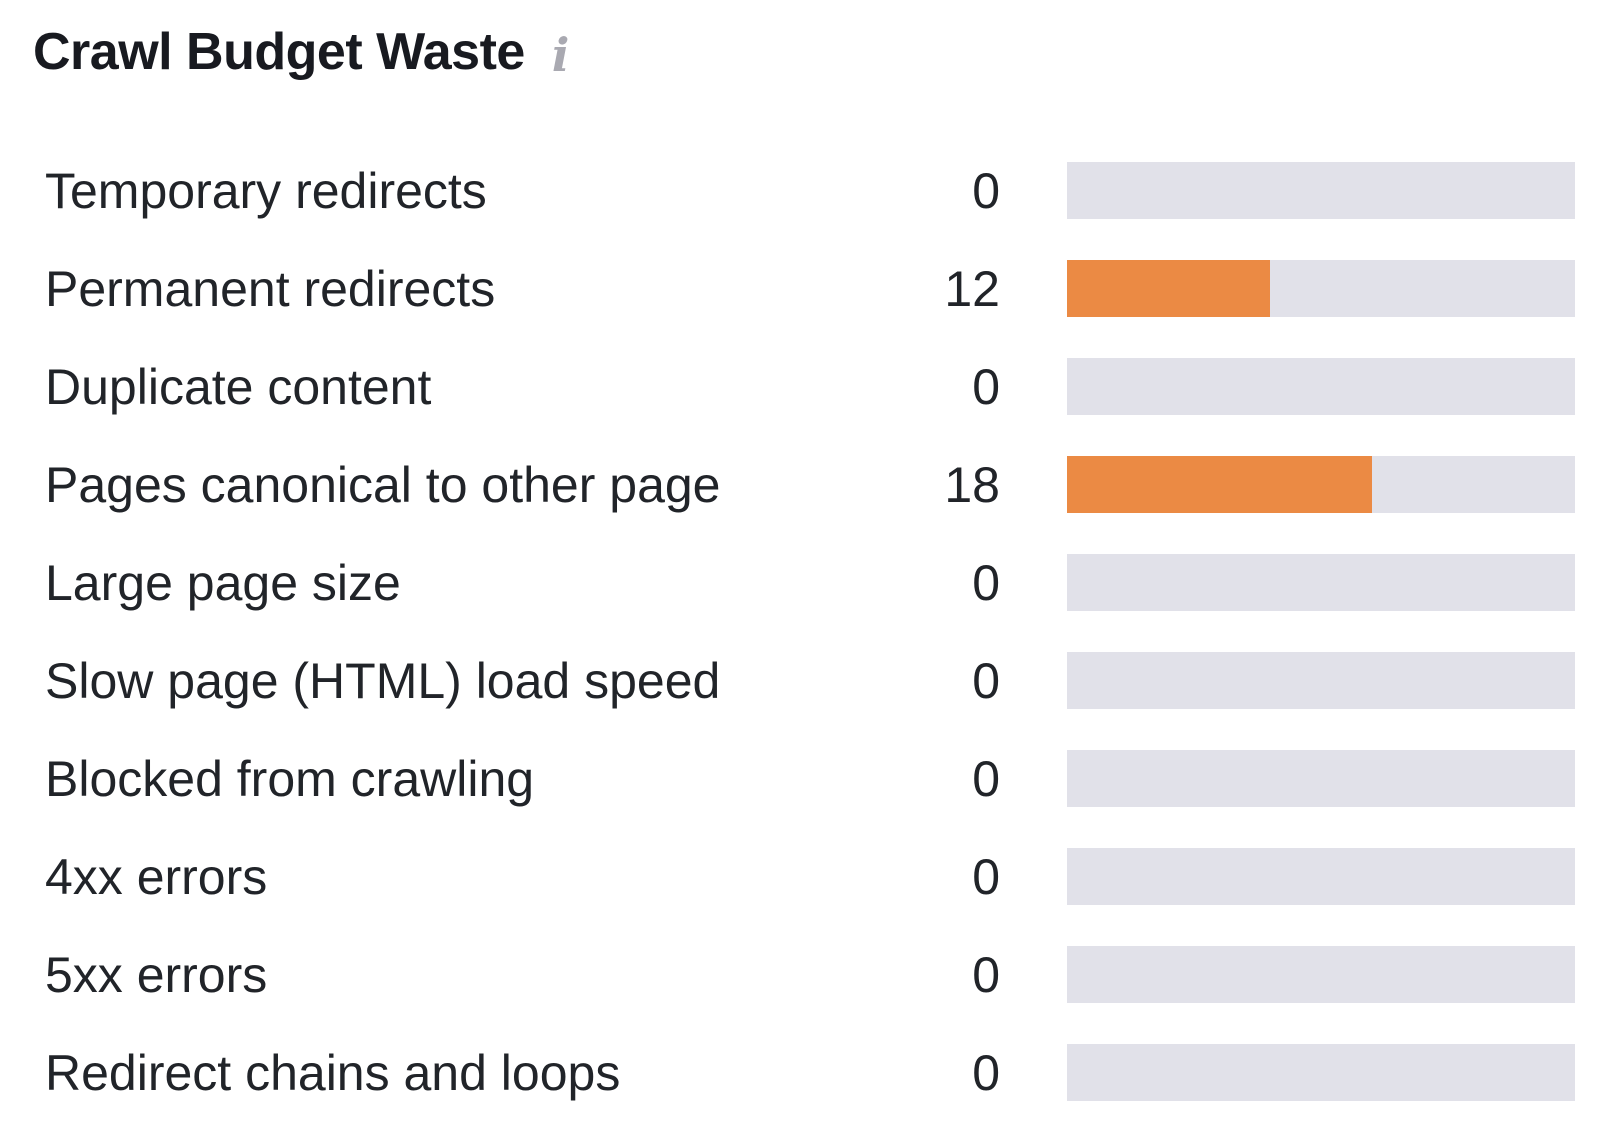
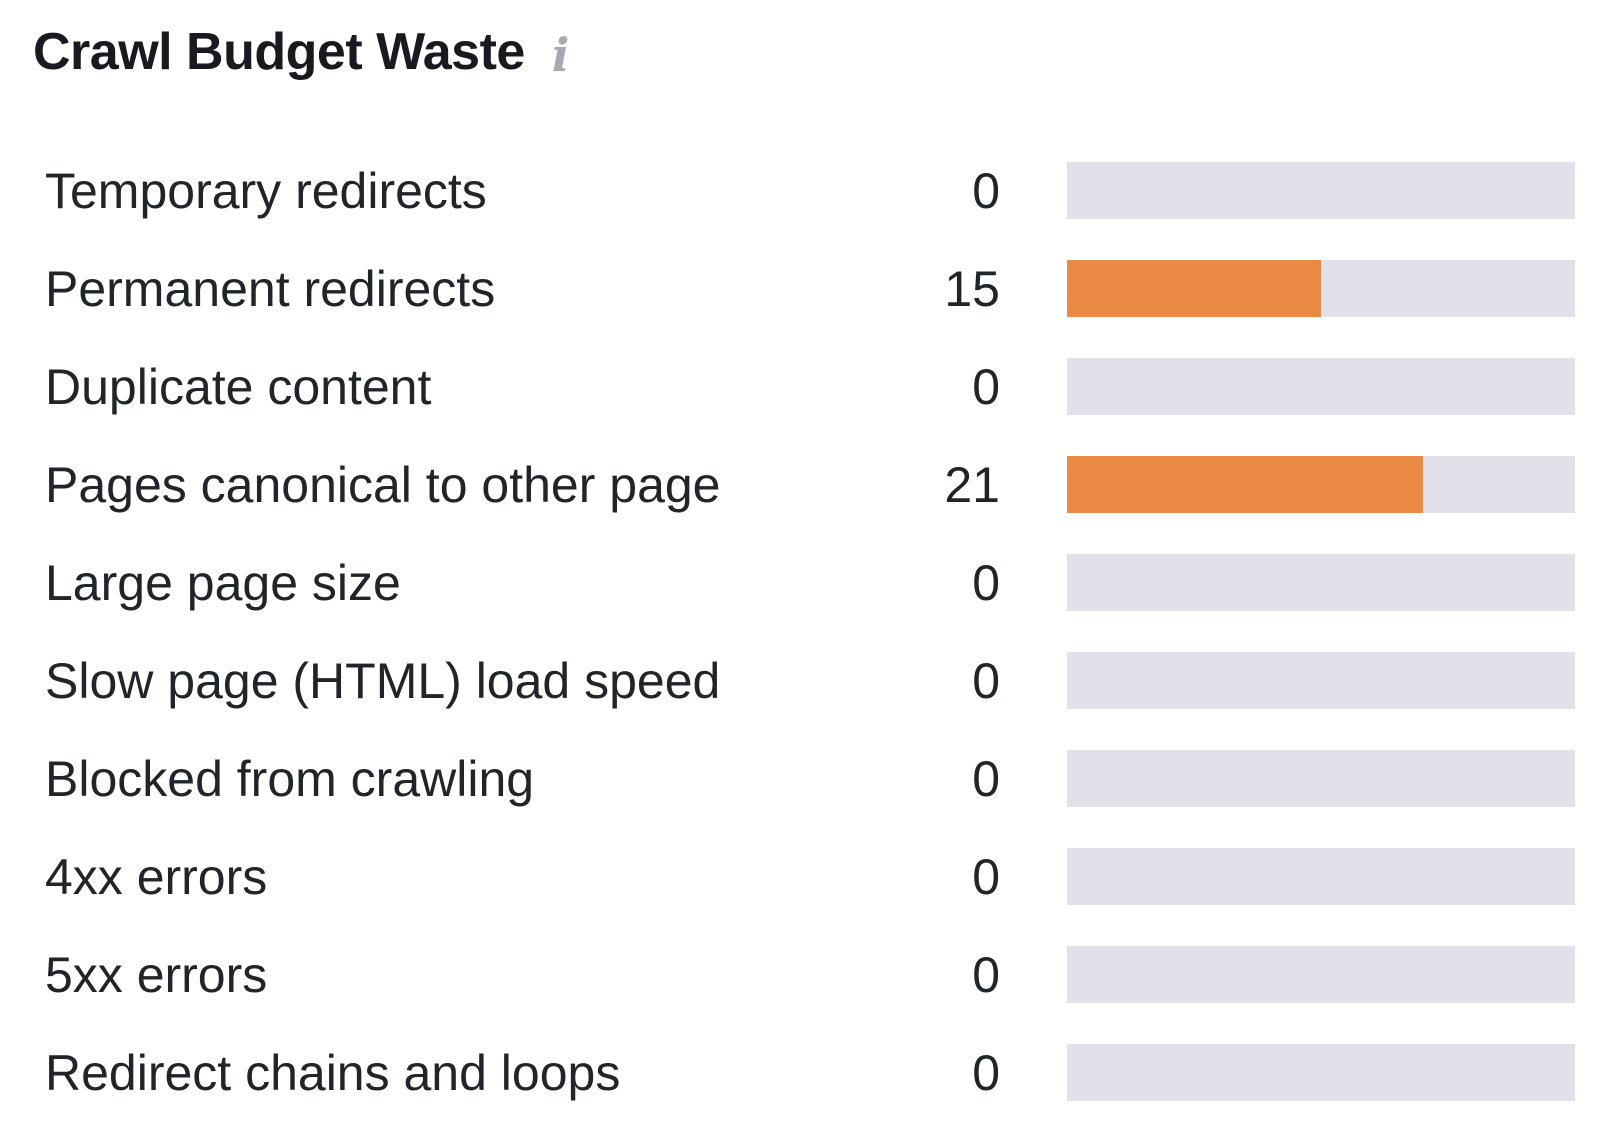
Permanent redirects: 12 -> 15
Pages canonical to other page: 18 -> 21
